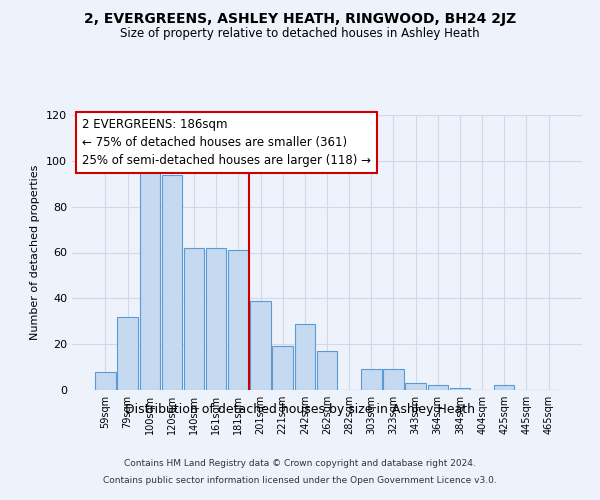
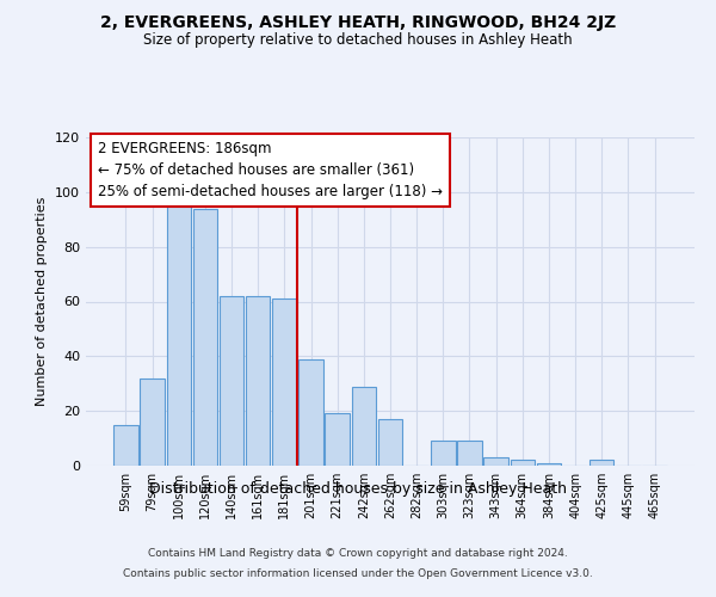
59sqm: 8 -> 15
